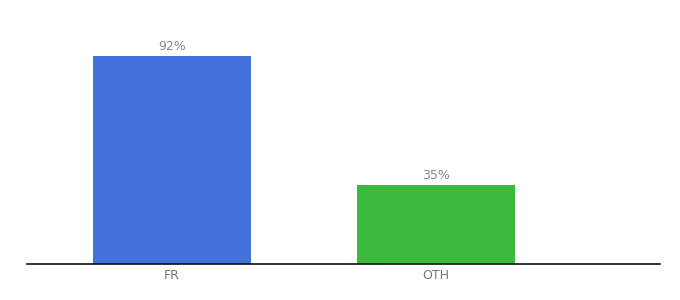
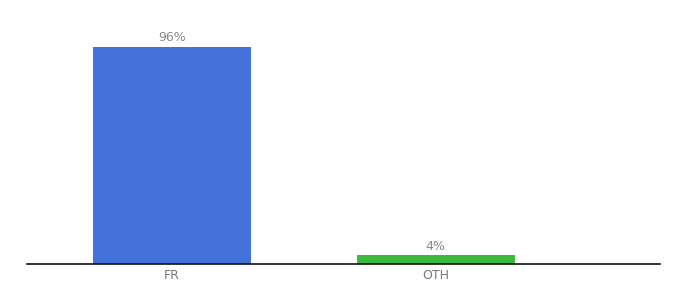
FR: 92% -> 96%
OTH: 35% -> 4%
